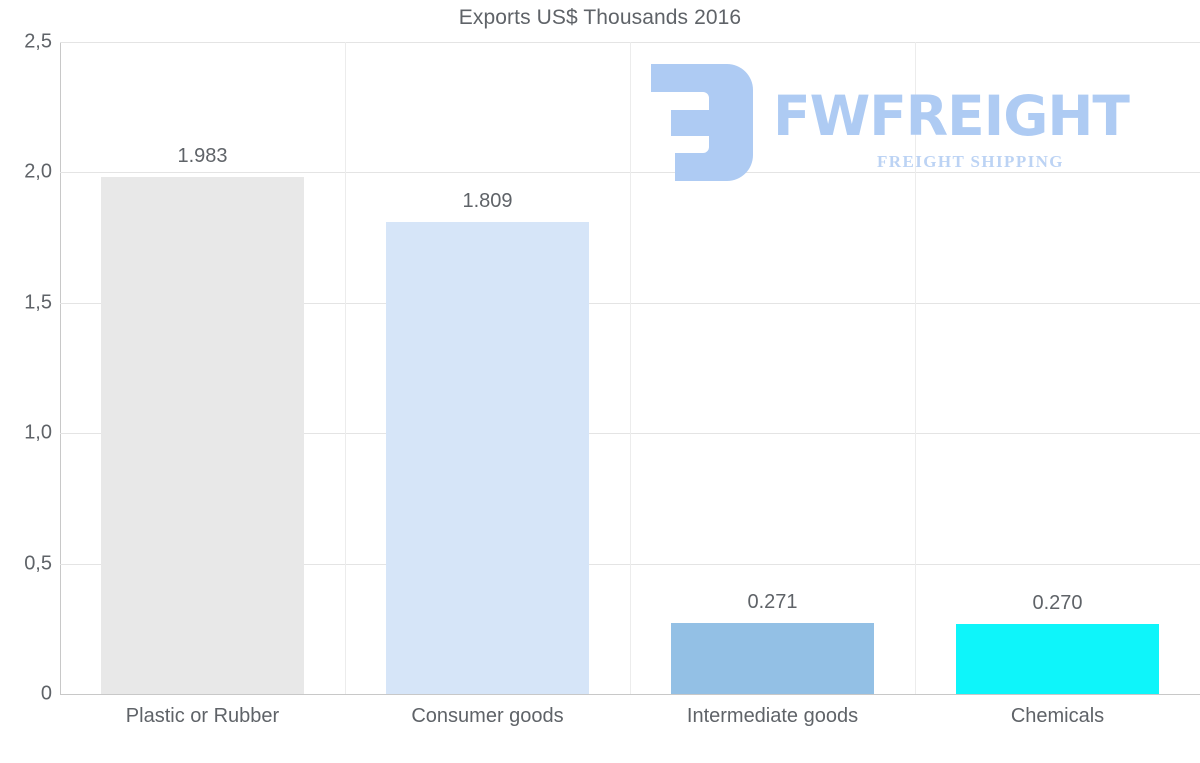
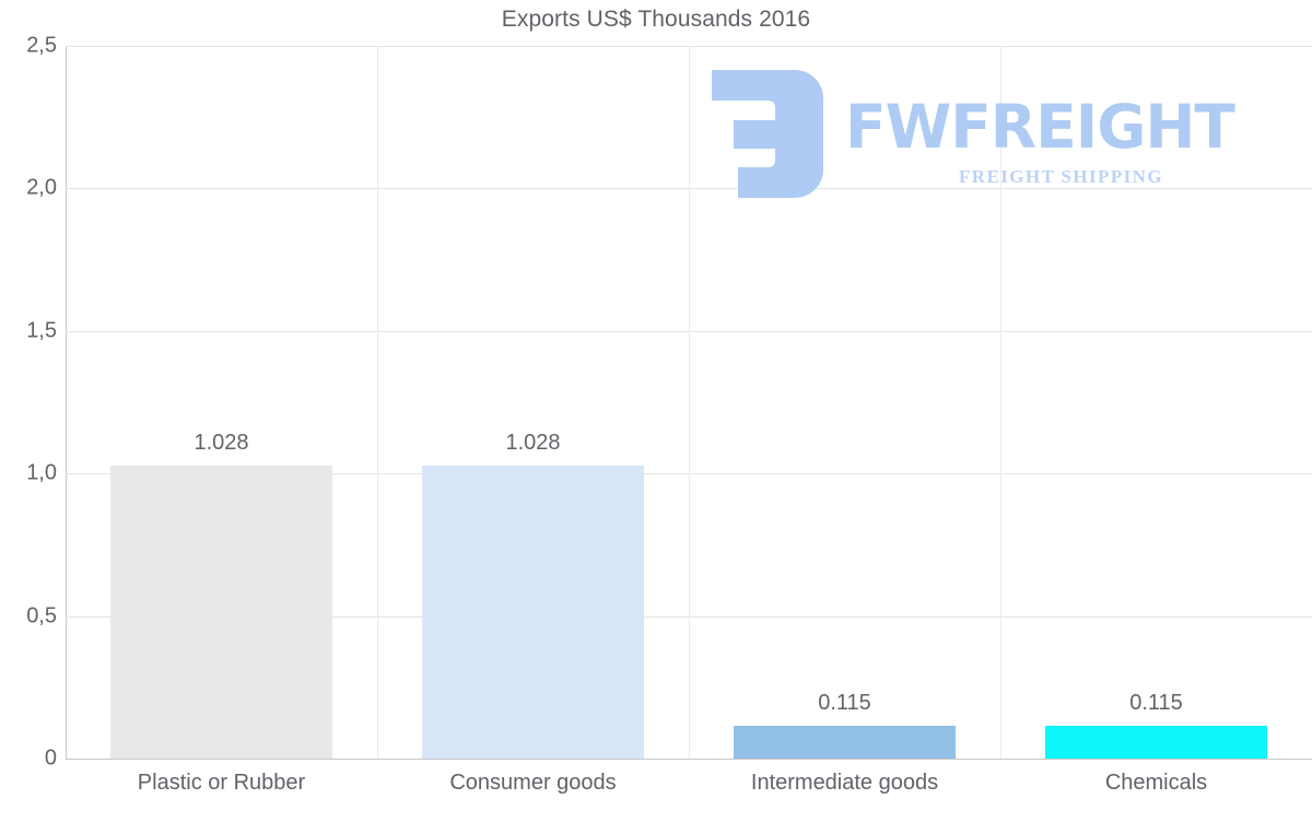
Plastic or Rubber: 1.983 -> 1.028
Consumer goods: 1.809 -> 1.028
Intermediate goods: 0.271 -> 0.115
Chemicals: 0.270 -> 0.115
